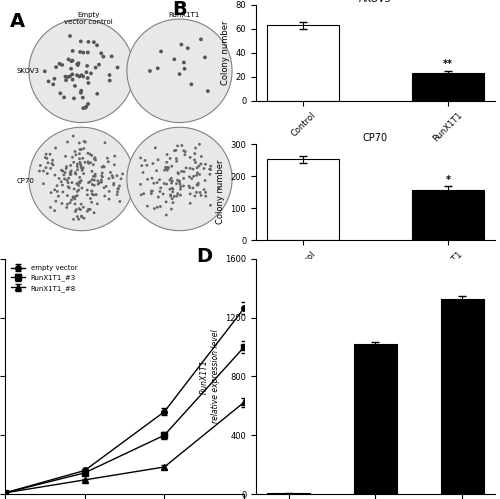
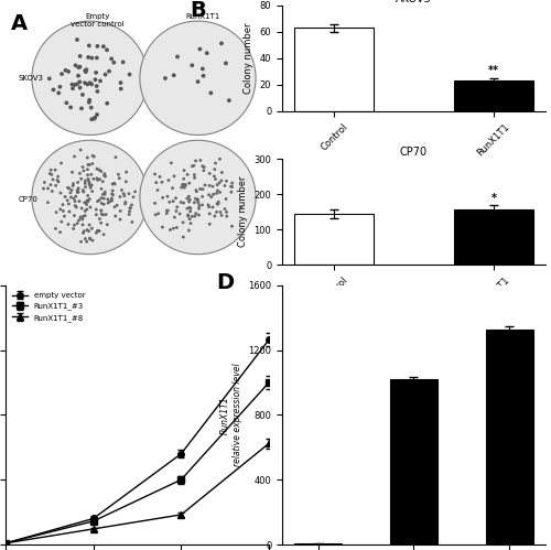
CP70/Control: 252 -> 145
